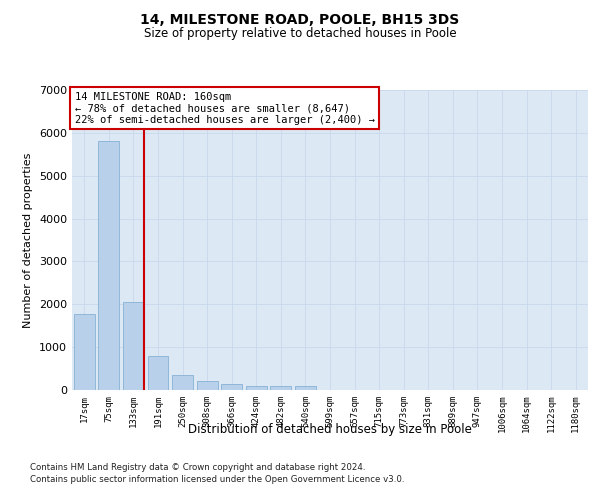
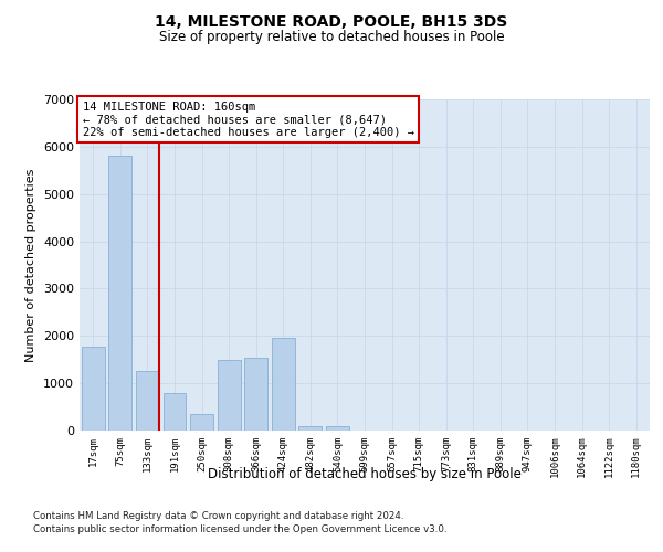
133sqm: 2060 -> 1250
308sqm: 200 -> 1500
366sqm: 130 -> 1550
424sqm: 100 -> 1950
